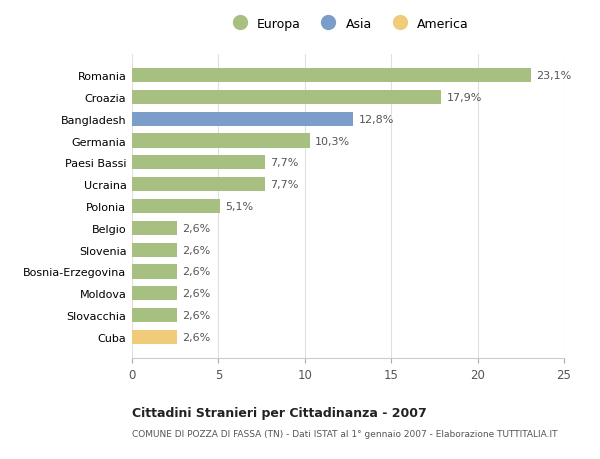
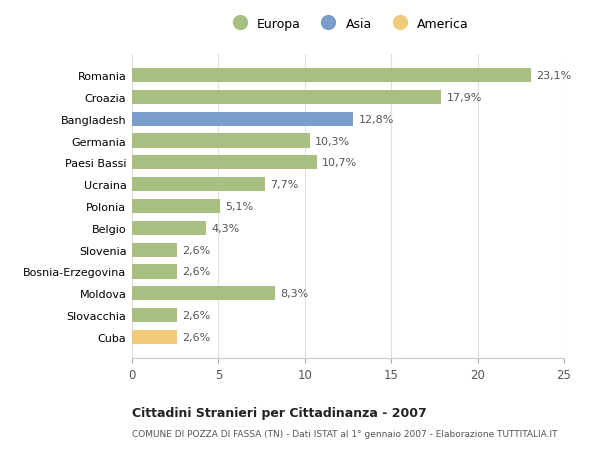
Paesi Bassi: 7,7% -> 10,7%
Belgio: 2,6% -> 4,3%
Moldova: 2,6% -> 8,3%
